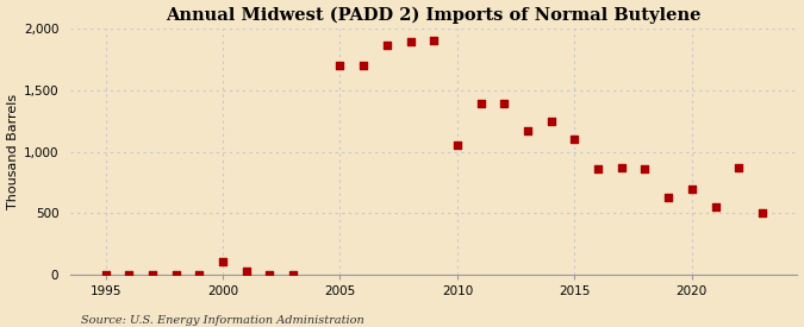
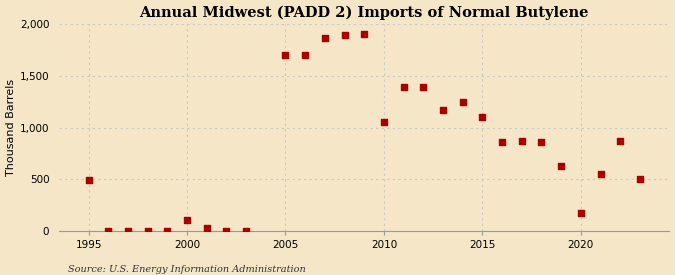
1995: 0 -> 490
2020: 700 -> 180
